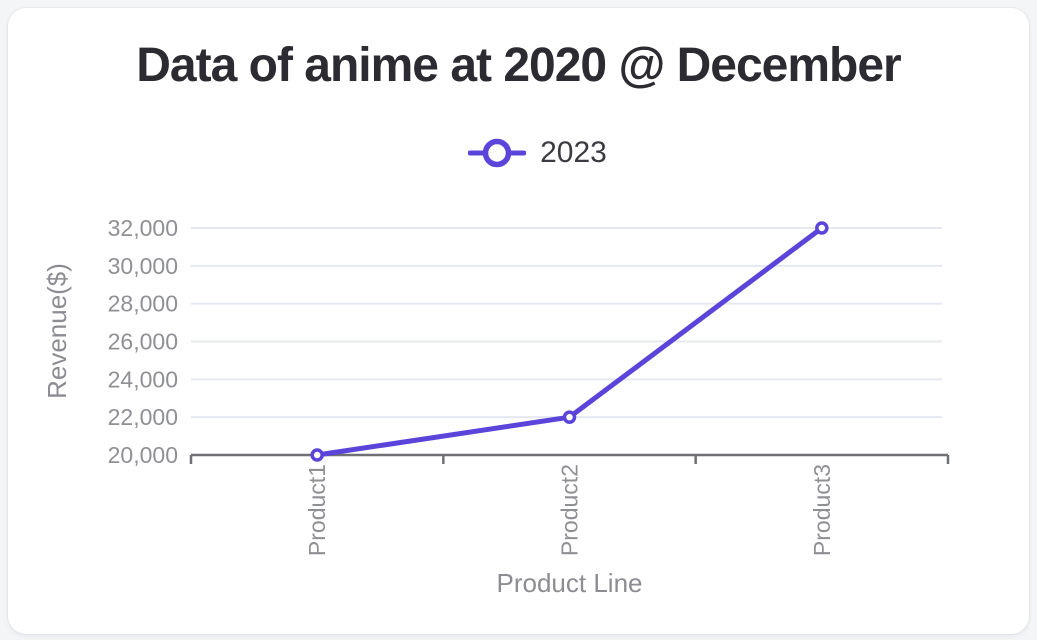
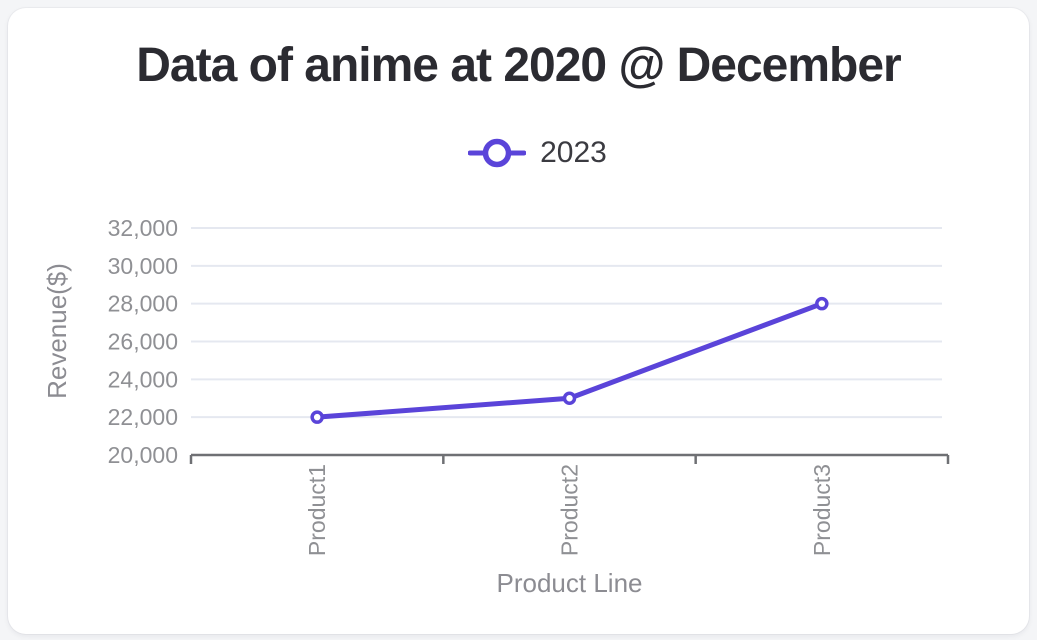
Product1: 20000 -> 22000
Product2: 22000 -> 23000
Product3: 32000 -> 28000
